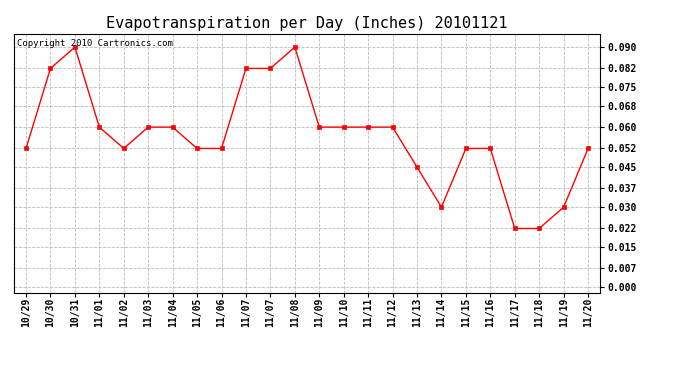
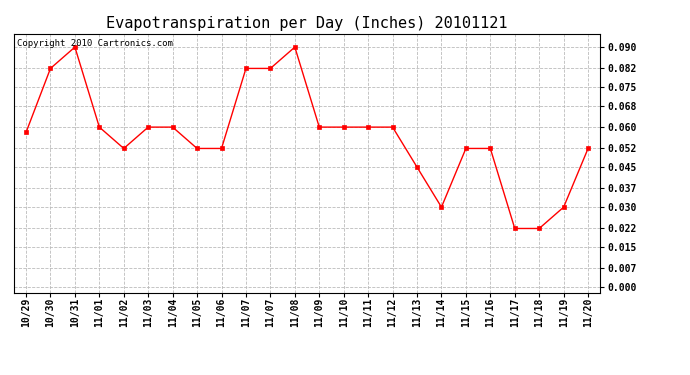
10/29: 0.052 -> 0.058
